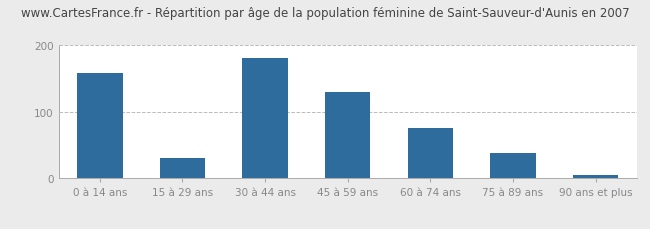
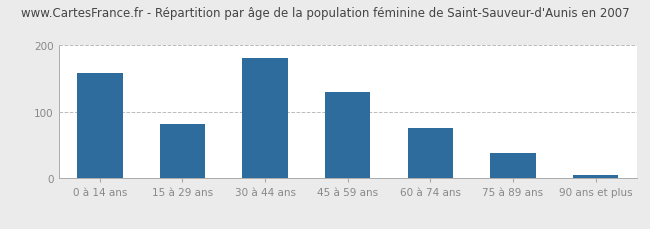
15 à 29 ans: 30 -> 82
